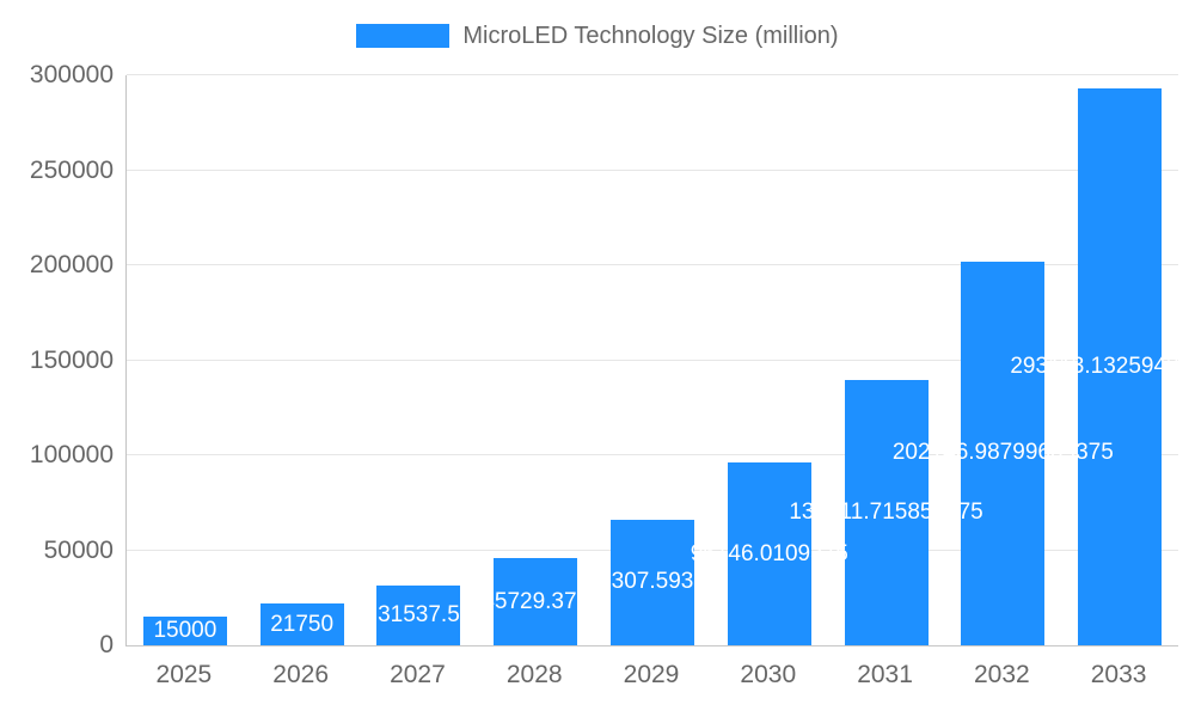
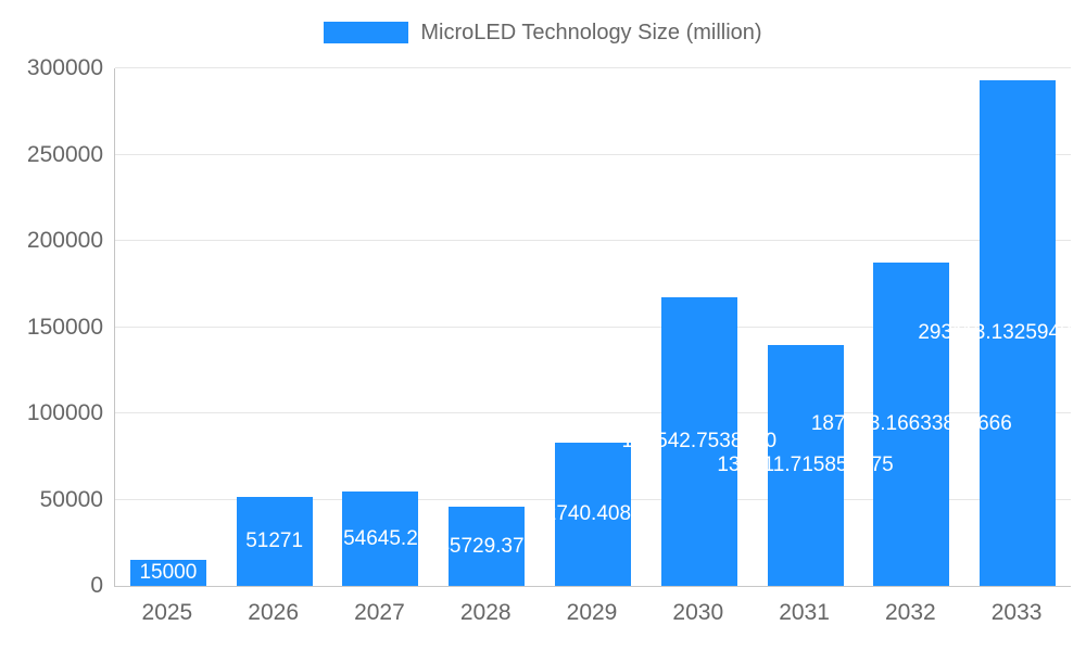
2026: 21750 -> 51271
2027: 31537.5 -> 54645.2
2029: 66307.59375 -> 82740.40811
2030: 96146.0109375 -> 167542.7538320
2032: 202146.98799609375 -> 187473.16633888666
